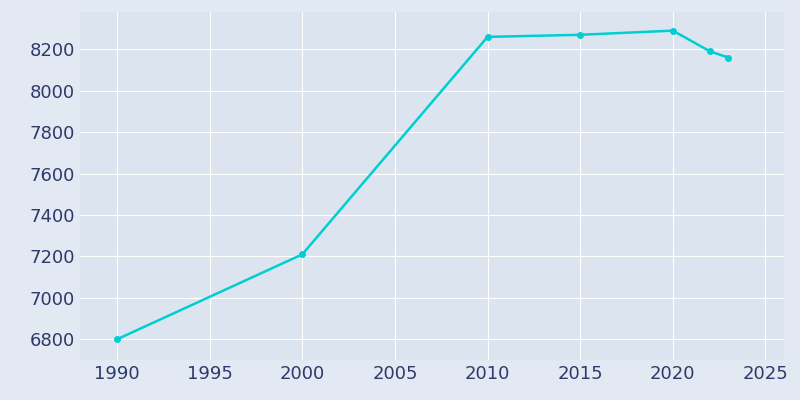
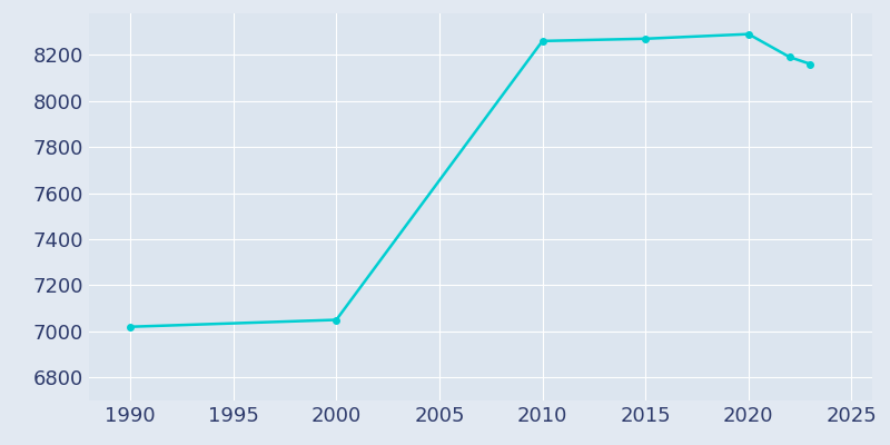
1990: 6800 -> 7020
2000: 7210 -> 7050
